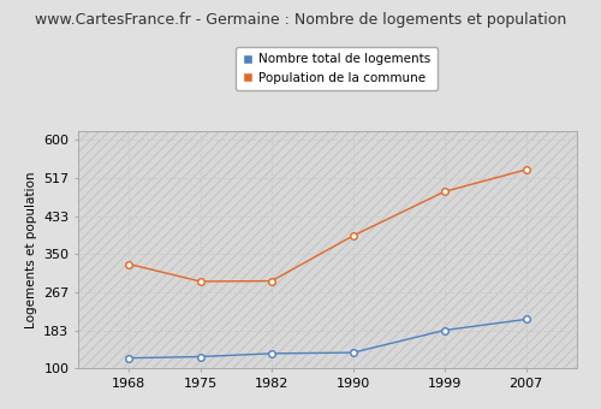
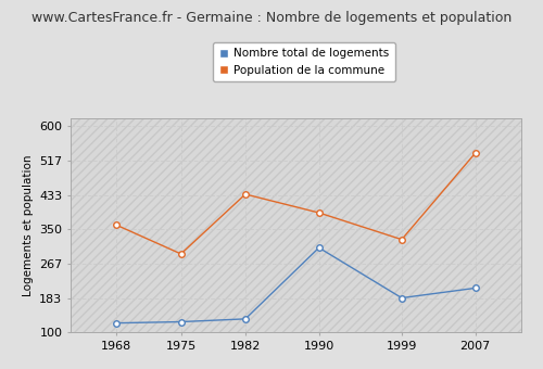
Population de la commune/1968: 328 -> 360
Population de la commune/1982: 291 -> 435
Nombre total de logements/1990: 134 -> 305
Population de la commune/1999: 487 -> 325
